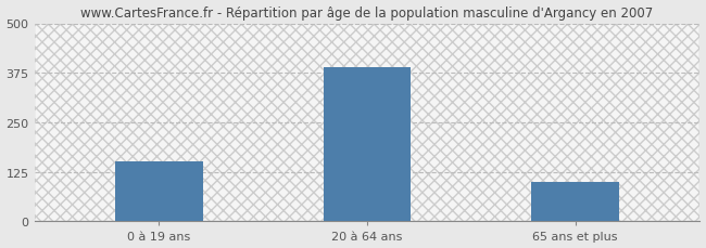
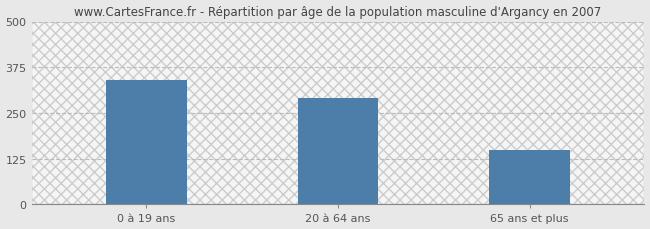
0 à 19 ans: 152 -> 340
20 à 64 ans: 390 -> 290
65 ans et plus: 100 -> 150
